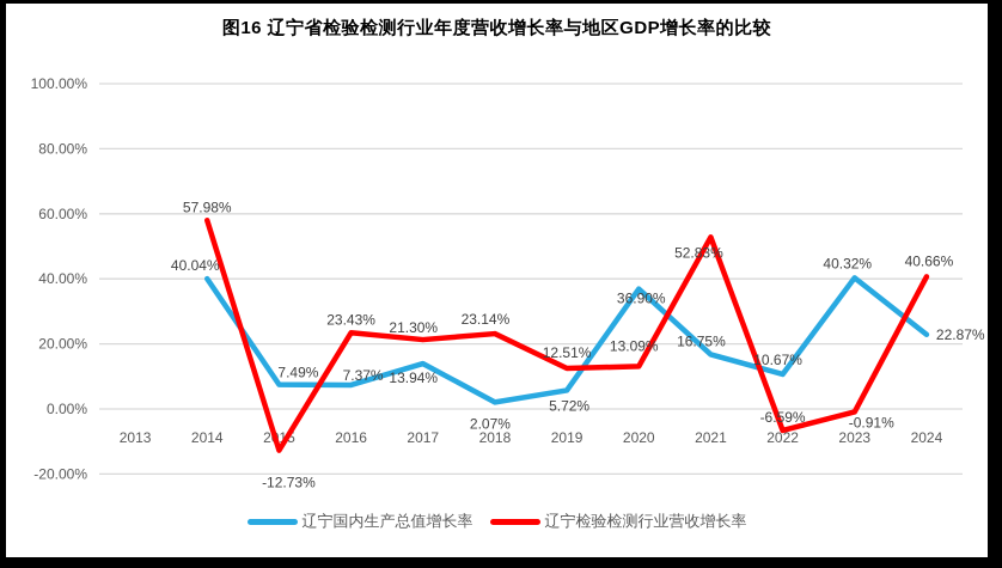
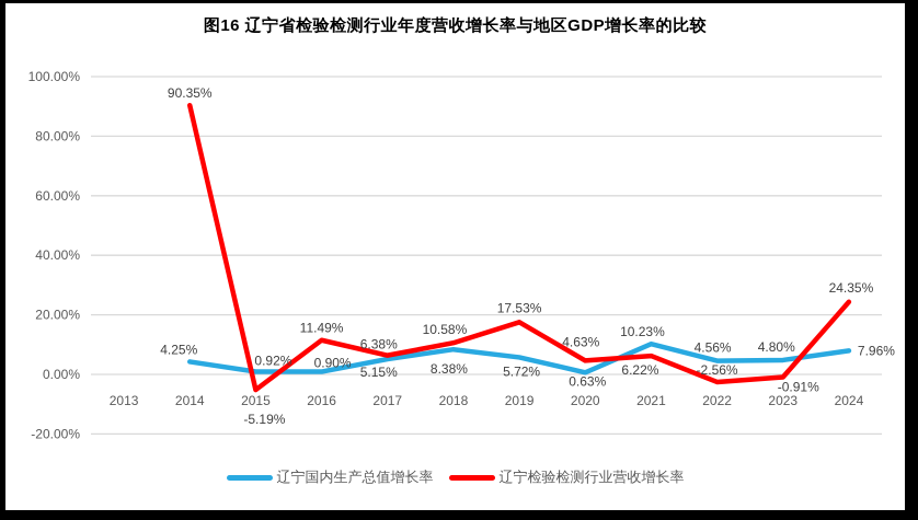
辽宁国内生产总值增长率/2014: 40.04% -> 4.25%
辽宁检验检测行业营收增长率/2014: 57.98% -> 90.35%
辽宁国内生产总值增长率/2015: 7.49% -> 0.92%
辽宁检验检测行业营收增长率/2015: -12.73% -> -5.19%
辽宁国内生产总值增长率/2016: 7.37% -> 0.90%
辽宁检验检测行业营收增长率/2016: 23.43% -> 11.49%
辽宁国内生产总值增长率/2017: 13.94% -> 5.15%
辽宁检验检测行业营收增长率/2017: 21.30% -> 6.38%
辽宁国内生产总值增长率/2018: 2.07% -> 8.38%
辽宁检验检测行业营收增长率/2018: 23.14% -> 10.58%
辽宁检验检测行业营收增长率/2019: 12.51% -> 17.53%
辽宁国内生产总值增长率/2020: 36.90% -> 0.63%
辽宁检验检测行业营收增长率/2020: 13.09% -> 4.63%
辽宁国内生产总值增长率/2021: 16.75% -> 10.23%
辽宁检验检测行业营收增长率/2021: 52.83% -> 6.22%
辽宁国内生产总值增长率/2022: 10.67% -> 4.56%
辽宁检验检测行业营收增长率/2022: -6.59% -> -2.56%
辽宁国内生产总值增长率/2023: 40.32% -> 4.80%
辽宁国内生产总值增长率/2024: 22.87% -> 7.96%
辽宁检验检测行业营收增长率/2024: 40.66% -> 24.35%
